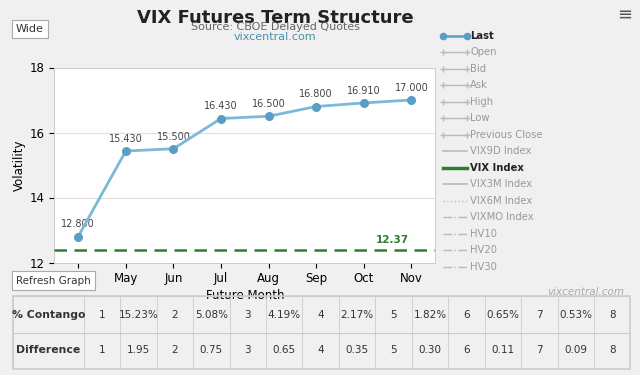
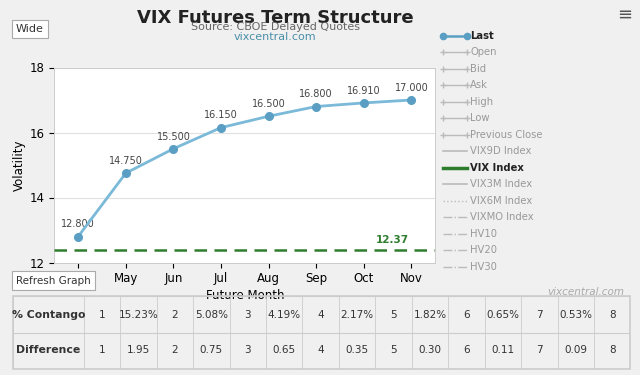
May: 15.430 -> 14.750
Jul: 16.430 -> 16.150
